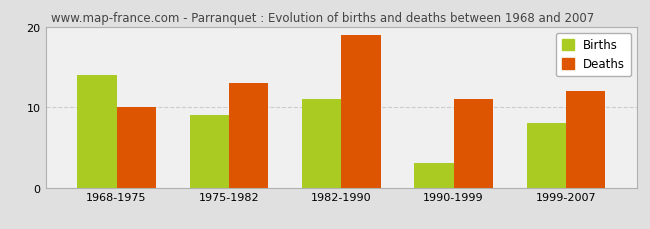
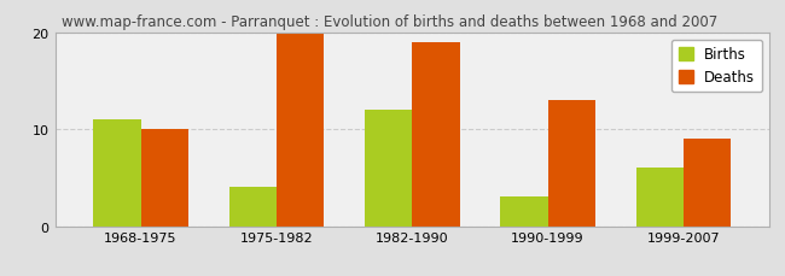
Births/1968-1975: 14 -> 11
Births/1975-1982: 9 -> 4
Deaths/1975-1982: 13 -> 20
Births/1982-1990: 11 -> 12
Deaths/1990-1999: 11 -> 13
Births/1999-2007: 8 -> 6
Deaths/1999-2007: 12 -> 9
